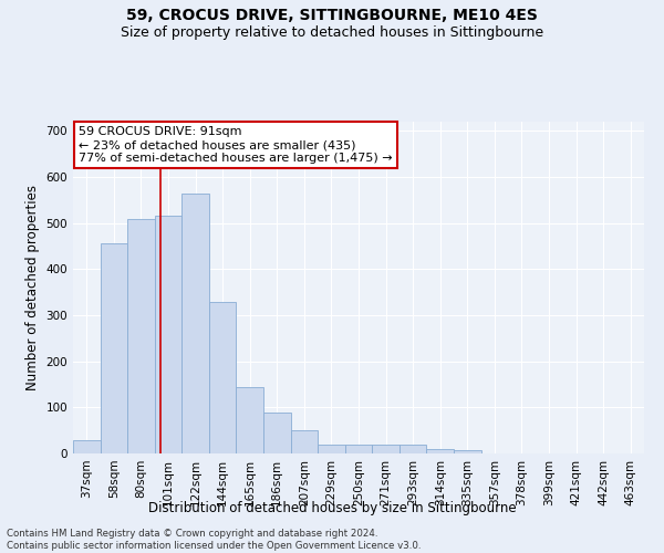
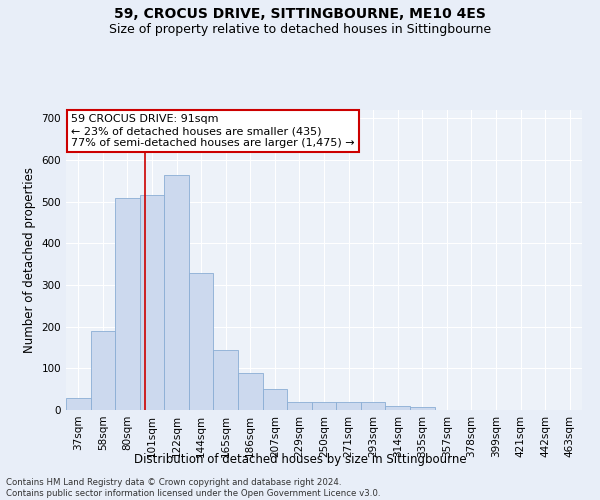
58sqm: 455 -> 190
